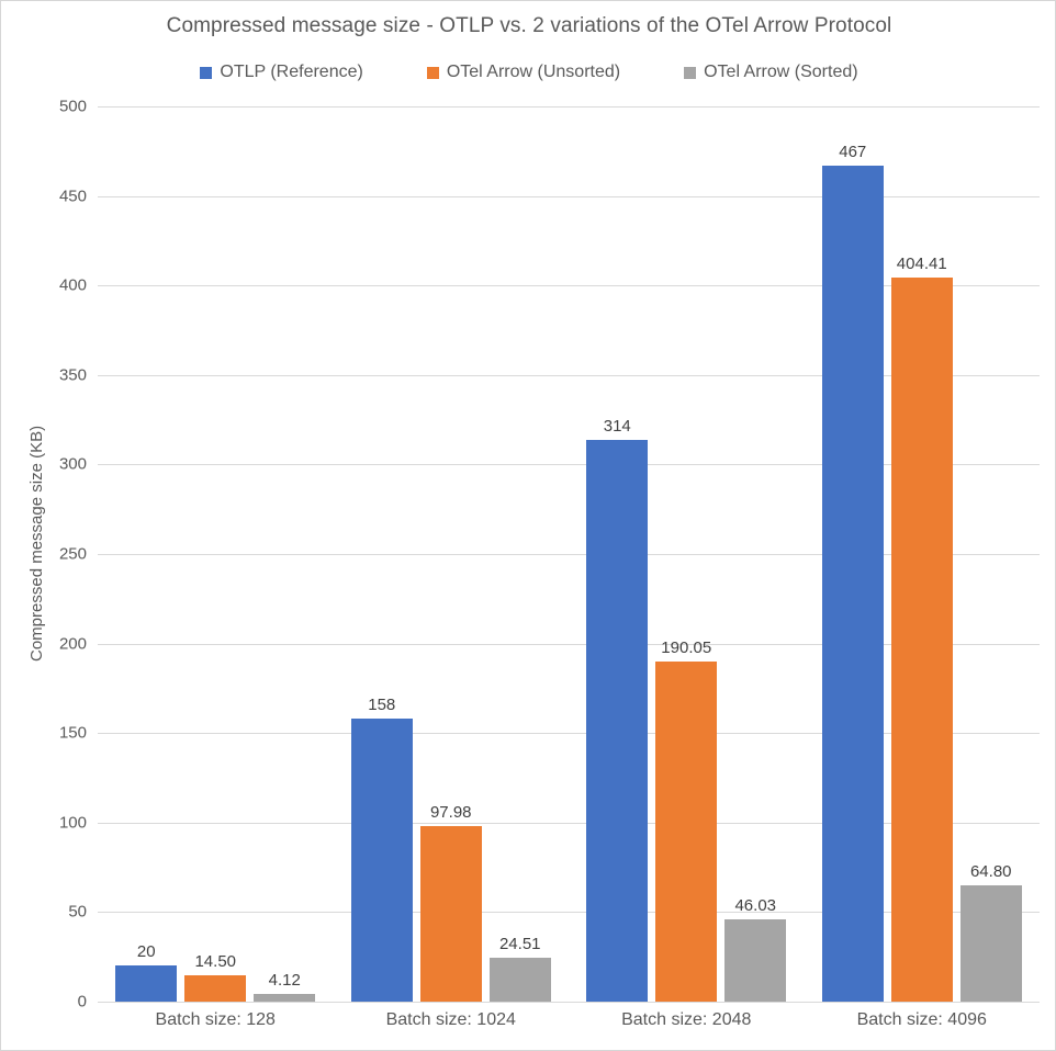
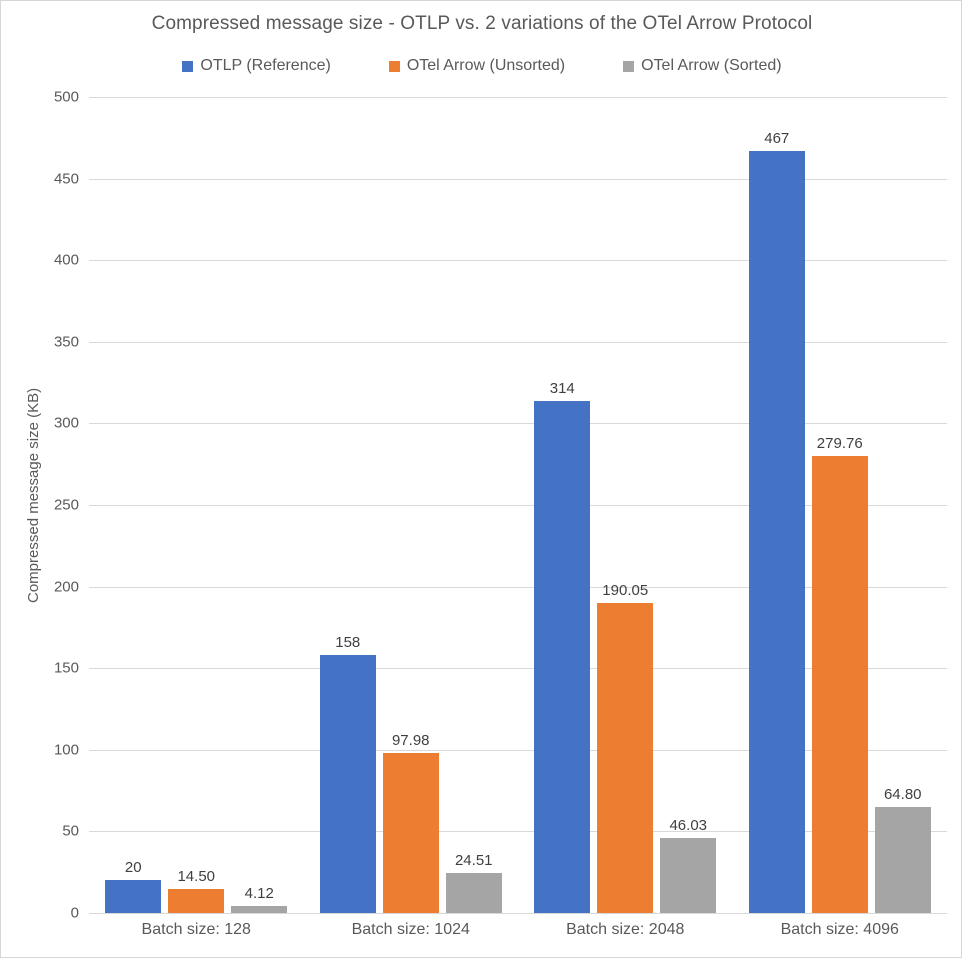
OTel Arrow (Unsorted)/Batch size: 4096: 404.41 -> 279.76
